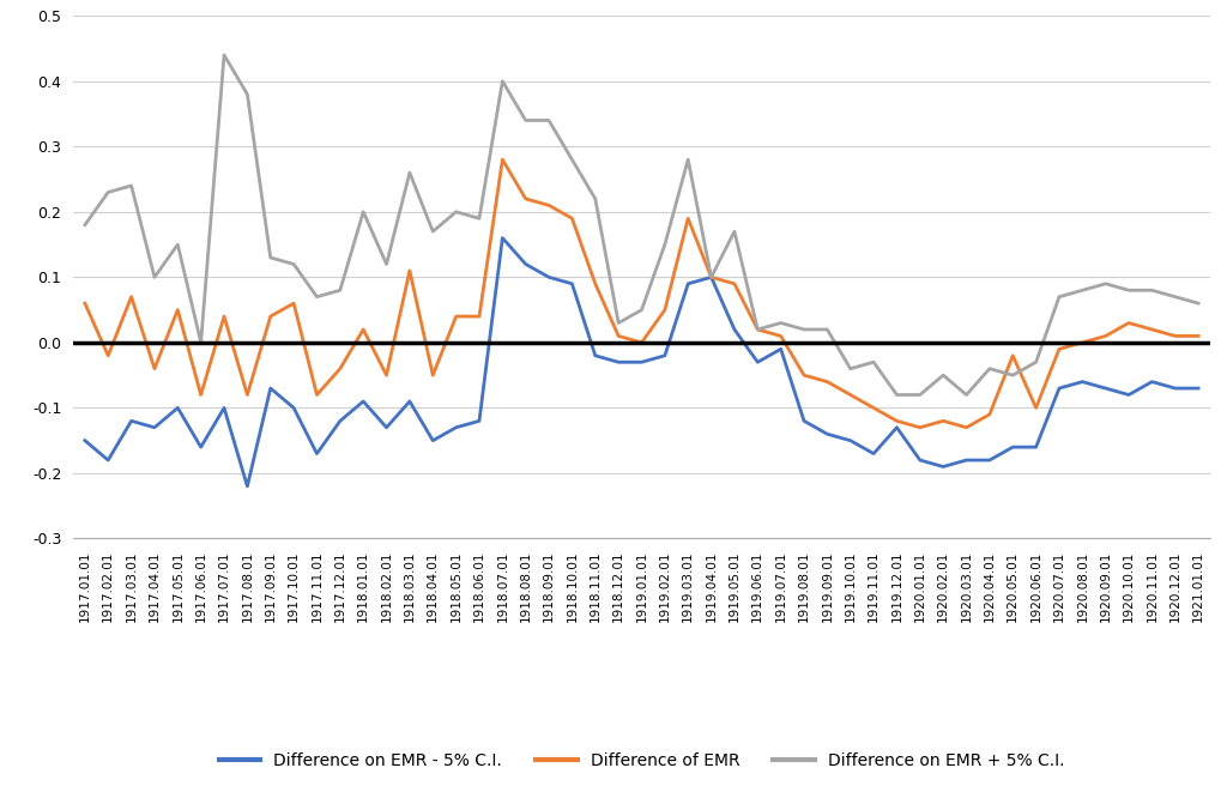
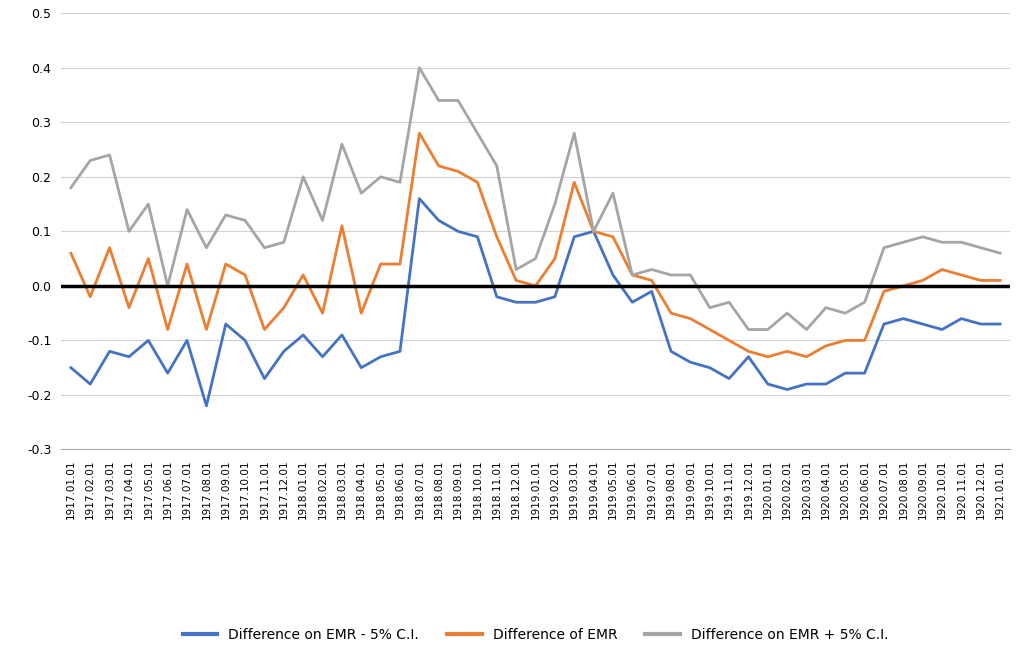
Difference on EMR + 5% C.I./1917.07.01: 0.44 -> 0.14
Difference on EMR + 5% C.I./1917.08.01: 0.38 -> 0.07
Difference of EMR/1917.10.01: 0.06 -> 0.02
Difference of EMR/1920.05.01: -0.02 -> -0.10
